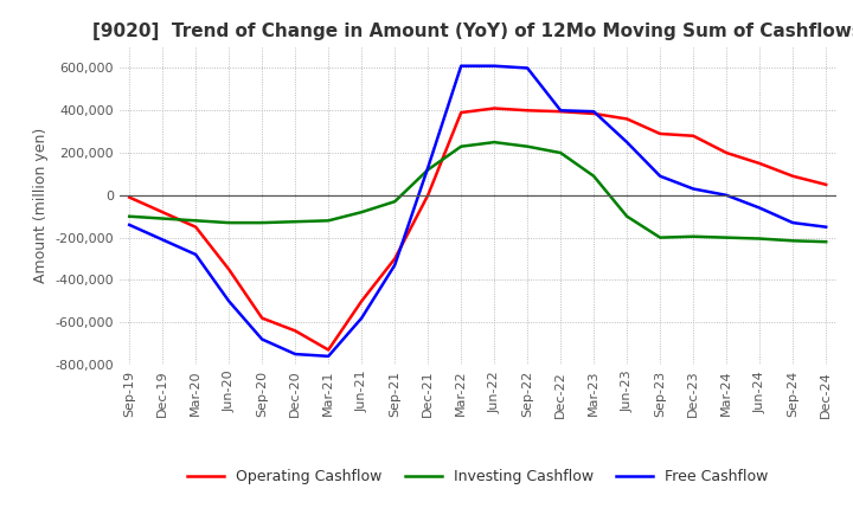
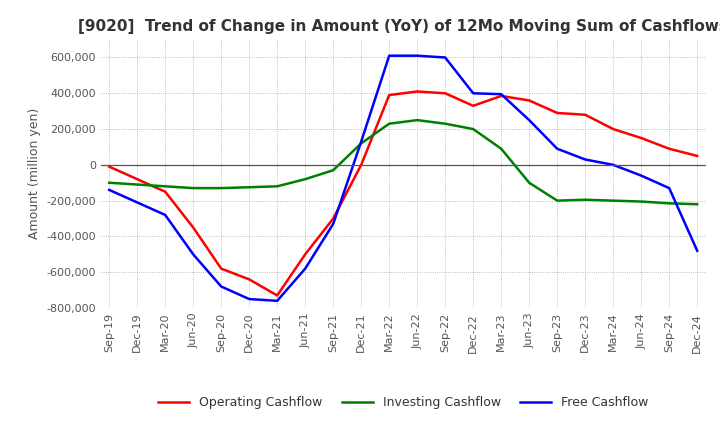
Operating Cashflow/Dec-22: 400,000 -> 330,000
Free Cashflow/Dec-24: -150,000 -> -480,000
